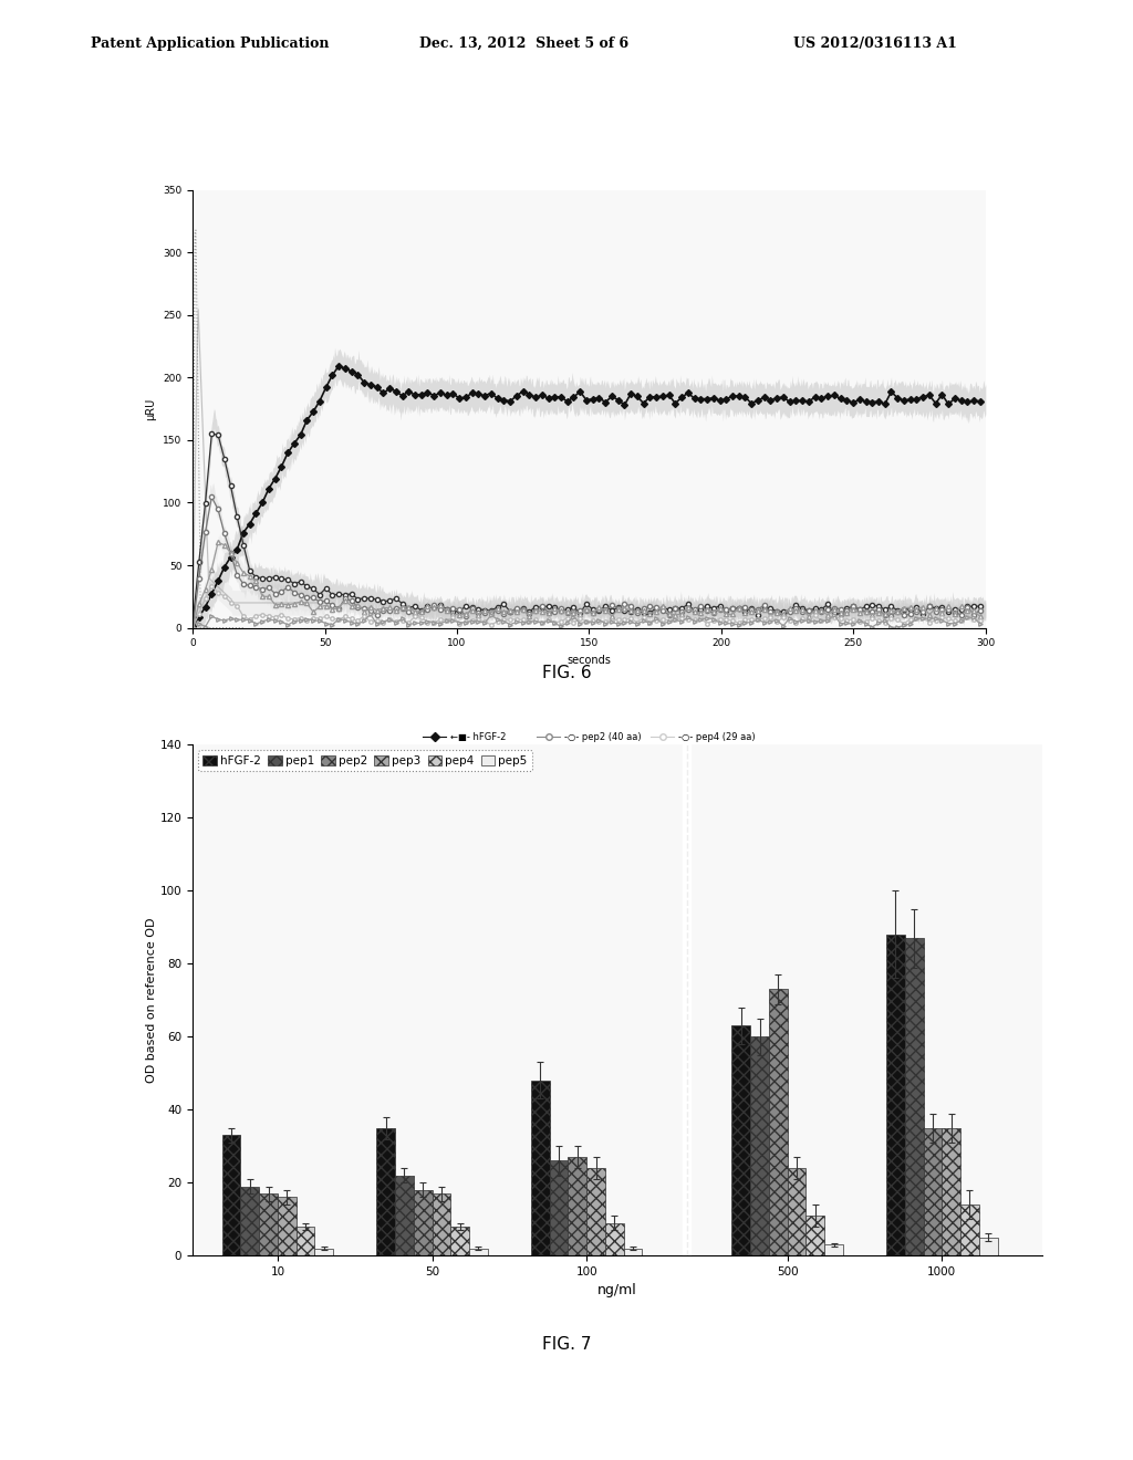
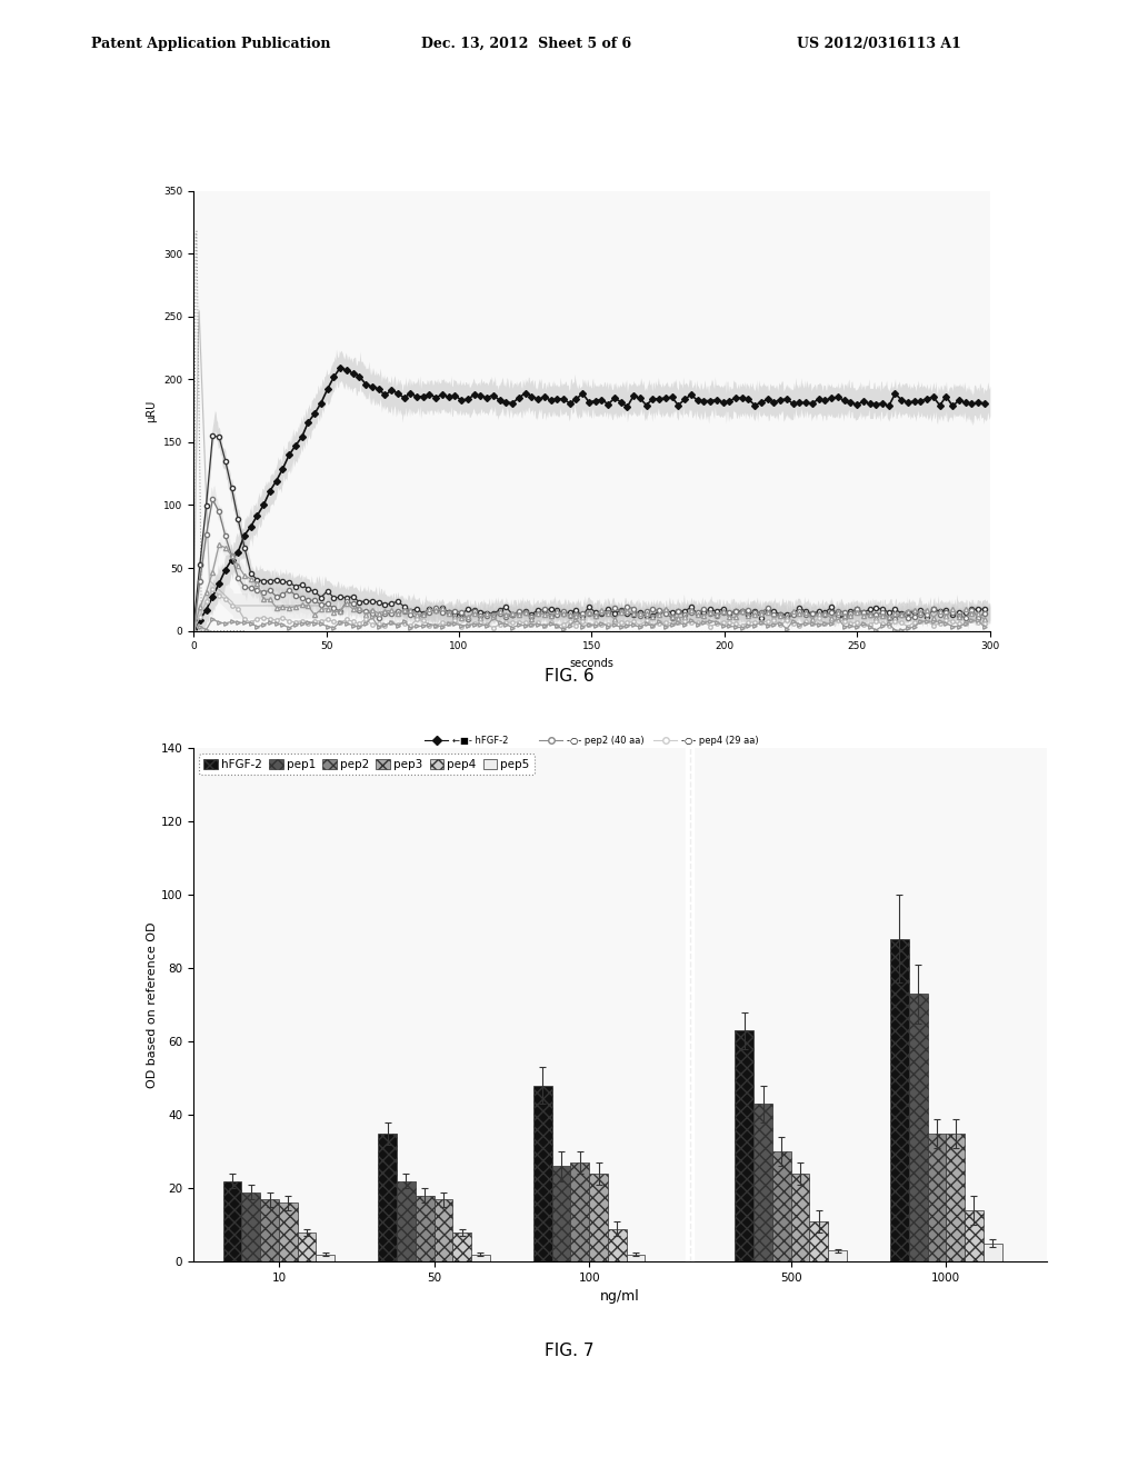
hFGF-2/10: 33 -> 22
pep1/500: 60 -> 43
pep2/500: 73 -> 30
pep1/1000: 87 -> 73
